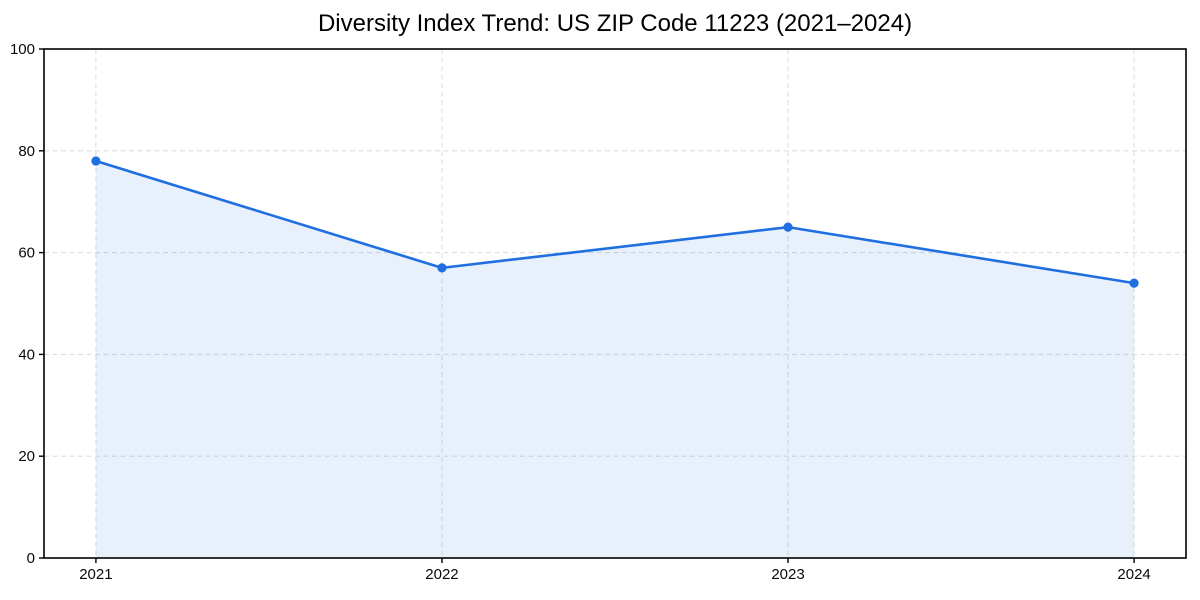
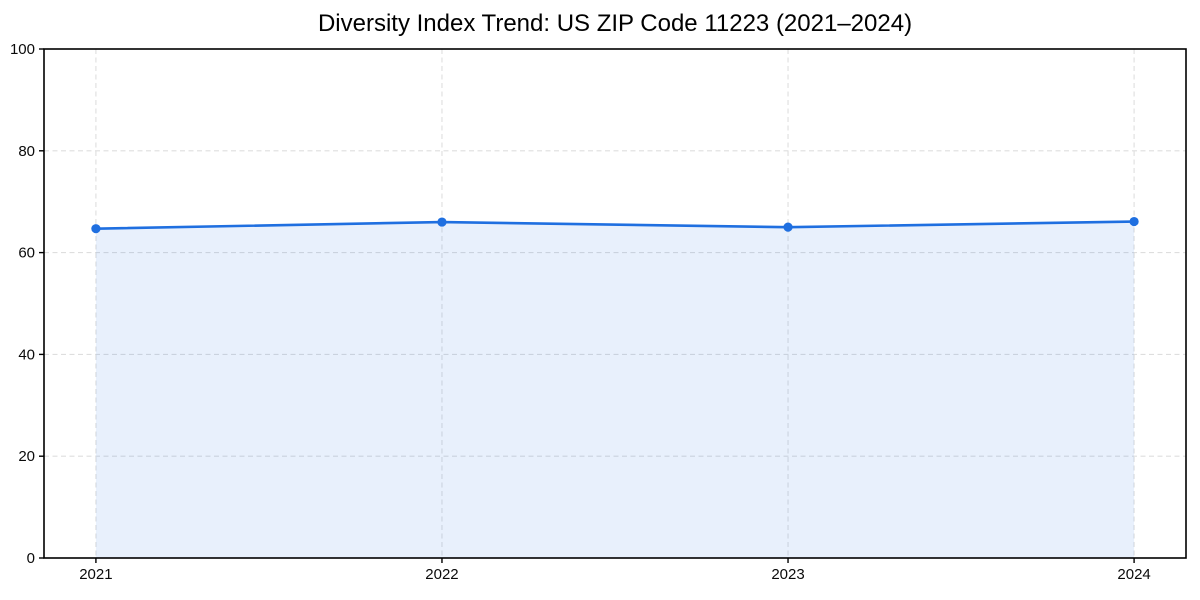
2021: 78 -> 65
2022: 57 -> 66
2024: 54 -> 66
